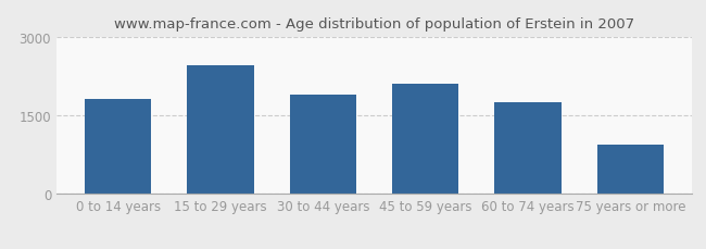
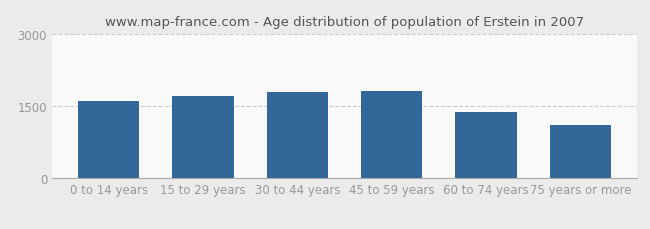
0 to 14 years: 1800 -> 1600
15 to 29 years: 2450 -> 1710
30 to 44 years: 1900 -> 1790
45 to 59 years: 2100 -> 1800
60 to 74 years: 1750 -> 1380
75 years or more: 950 -> 1100
